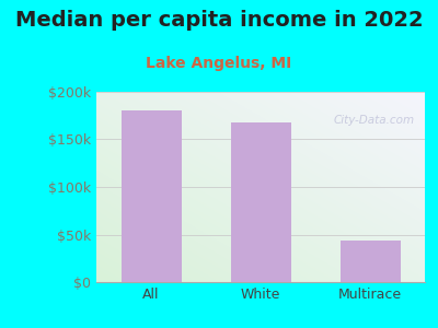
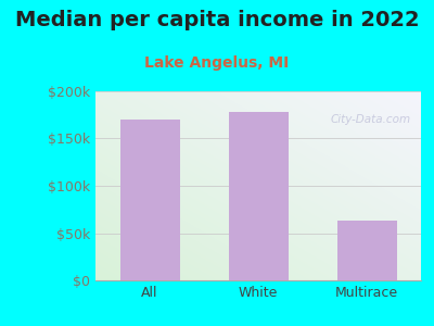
All: $180k -> $170k
White: $168k -> $178k
Multirace: $44k -> $63k
